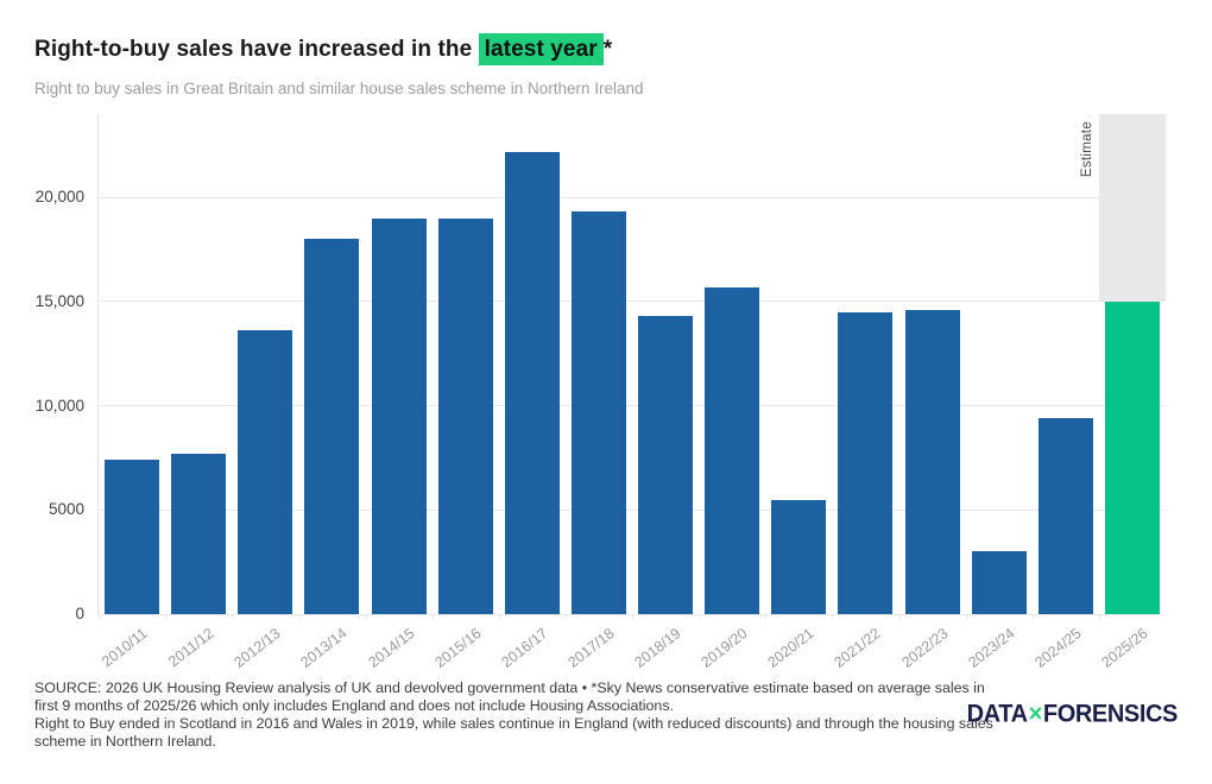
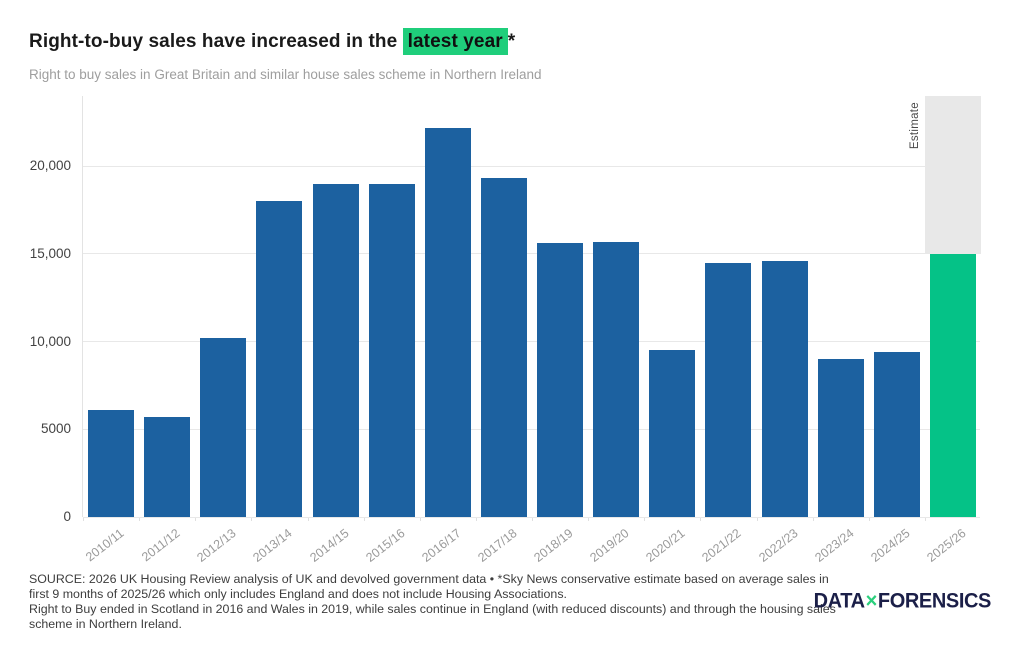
2010/11: 7400 -> 6100
2011/12: 7700 -> 5700
2012/13: 13600 -> 10200
2018/19: 14300 -> 15600
2020/21: 5500 -> 9500
2023/24: 3000 -> 9000
